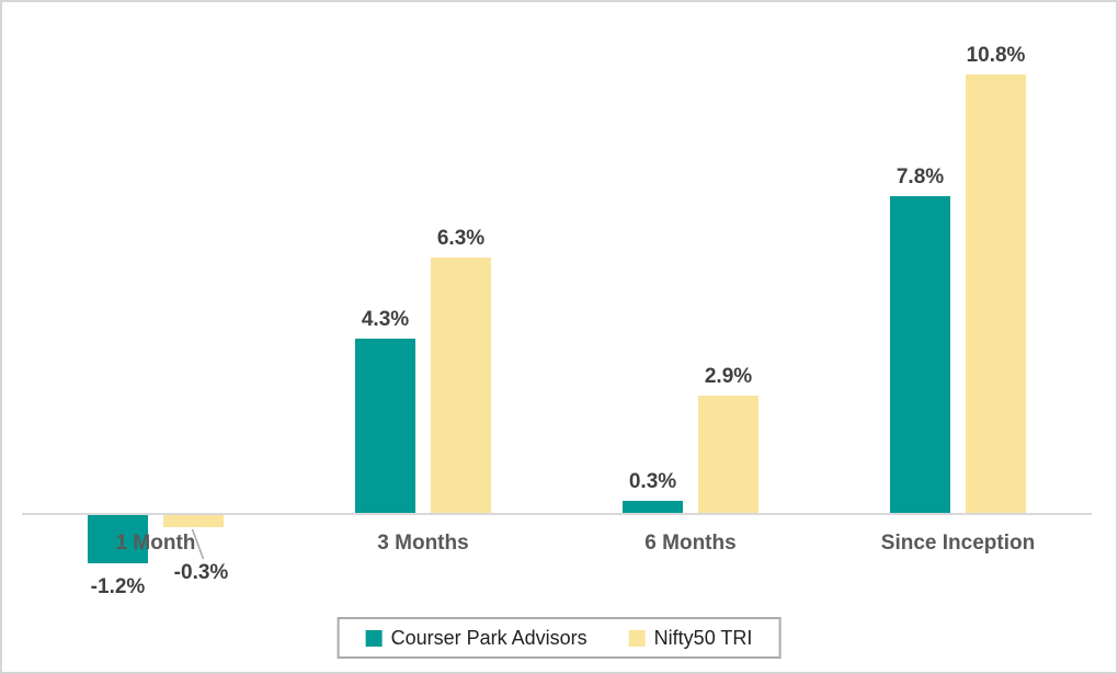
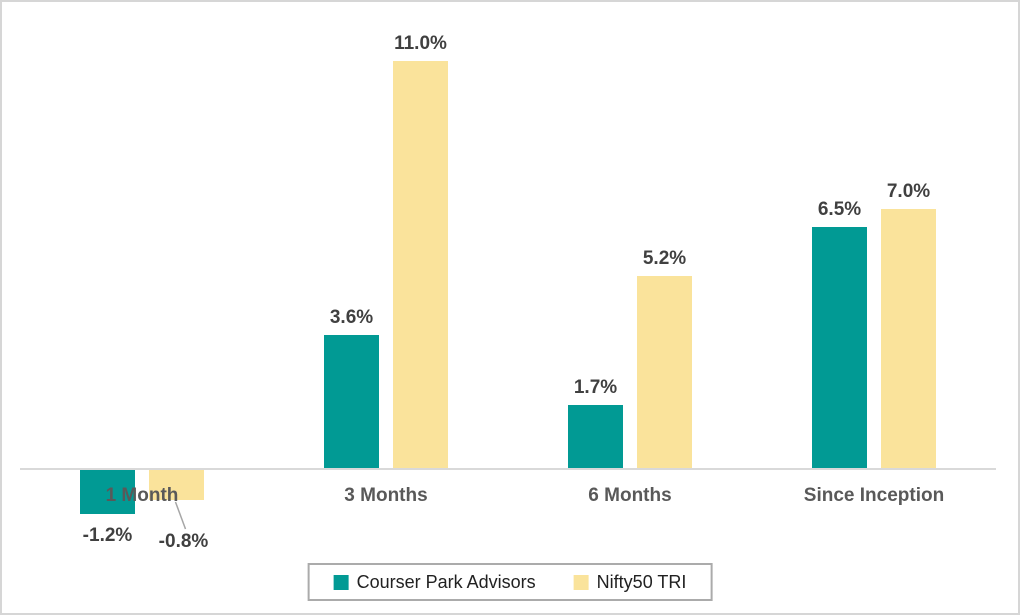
Nifty50 TRI/1 Month: -0.3% -> -0.8%
Courser Park Advisors/3 Months: 4.3% -> 3.6%
Nifty50 TRI/3 Months: 6.3% -> 11.0%
Courser Park Advisors/6 Months: 0.3% -> 1.7%
Nifty50 TRI/6 Months: 2.9% -> 5.2%
Courser Park Advisors/Since Inception: 7.8% -> 6.5%
Nifty50 TRI/Since Inception: 10.8% -> 7.0%
